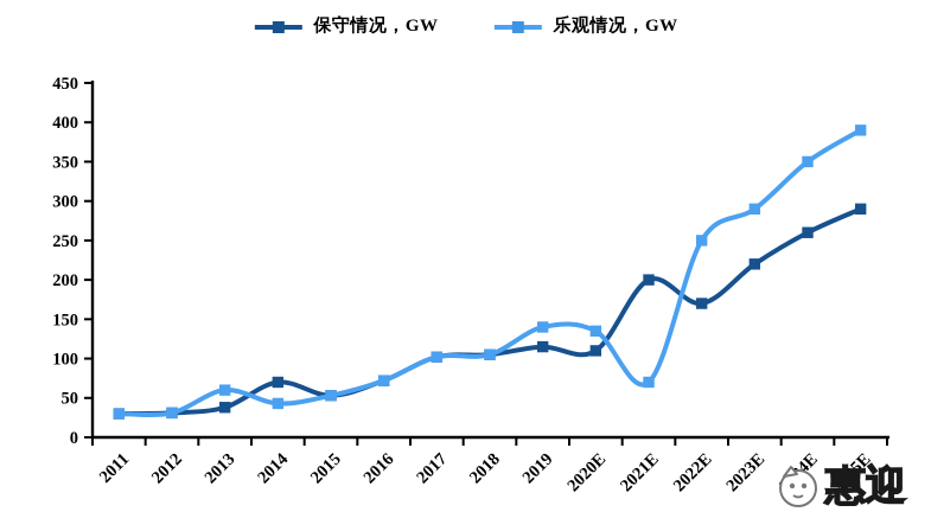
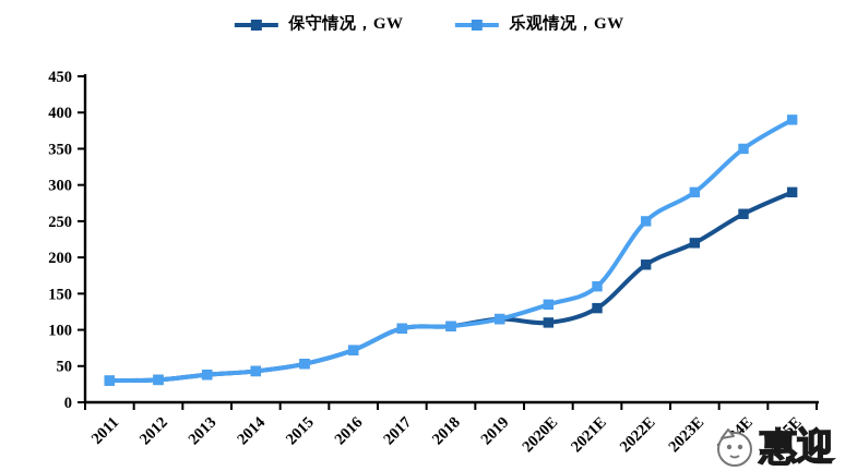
乐观情况，GW/2013: 60 -> 40
保守情况，GW/2014: 70 -> 40
乐观情况，GW/2019: 140 -> 120
保守情况，GW/2021E: 200 -> 130
乐观情况，GW/2021E: 70 -> 160
保守情况，GW/2022E: 170 -> 190
